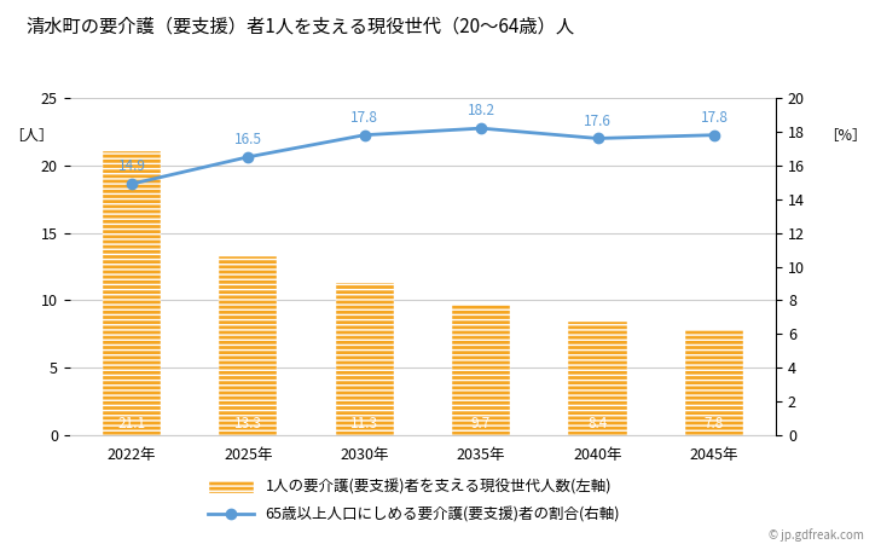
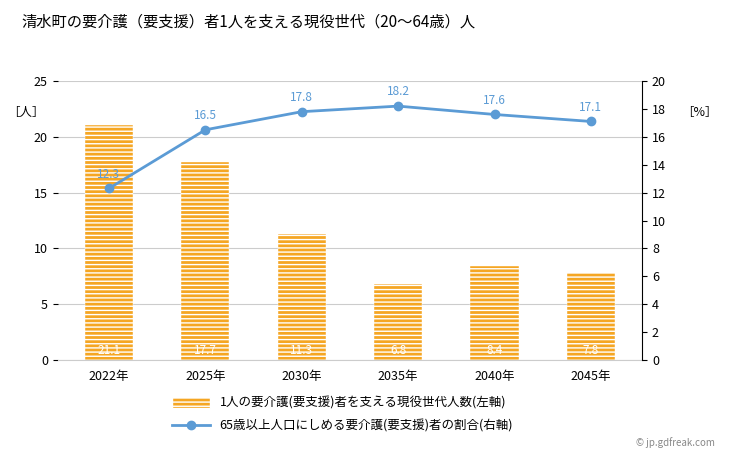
65歳以上人口にしめる要介護(要支援)者の割合(右軸)/2022年: 14.9 -> 12.3
1人の要介護(要支援)者を支える現役世代人数(左軸)/2025年: 13.3 -> 17.7
1人の要介護(要支援)者を支える現役世代人数(左軸)/2035年: 9.7 -> 6.8
65歳以上人口にしめる要介護(要支援)者の割合(右軸)/2045年: 17.8 -> 17.1
